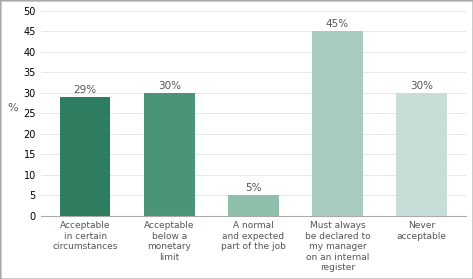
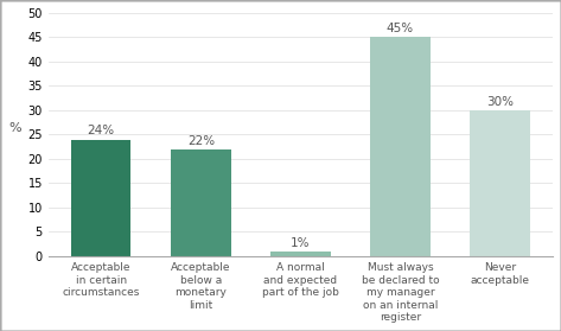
Acceptable in certain circumstances: 29% -> 24%
Acceptable below a monetary limit: 30% -> 22%
A normal and expected part of the job: 5% -> 1%
